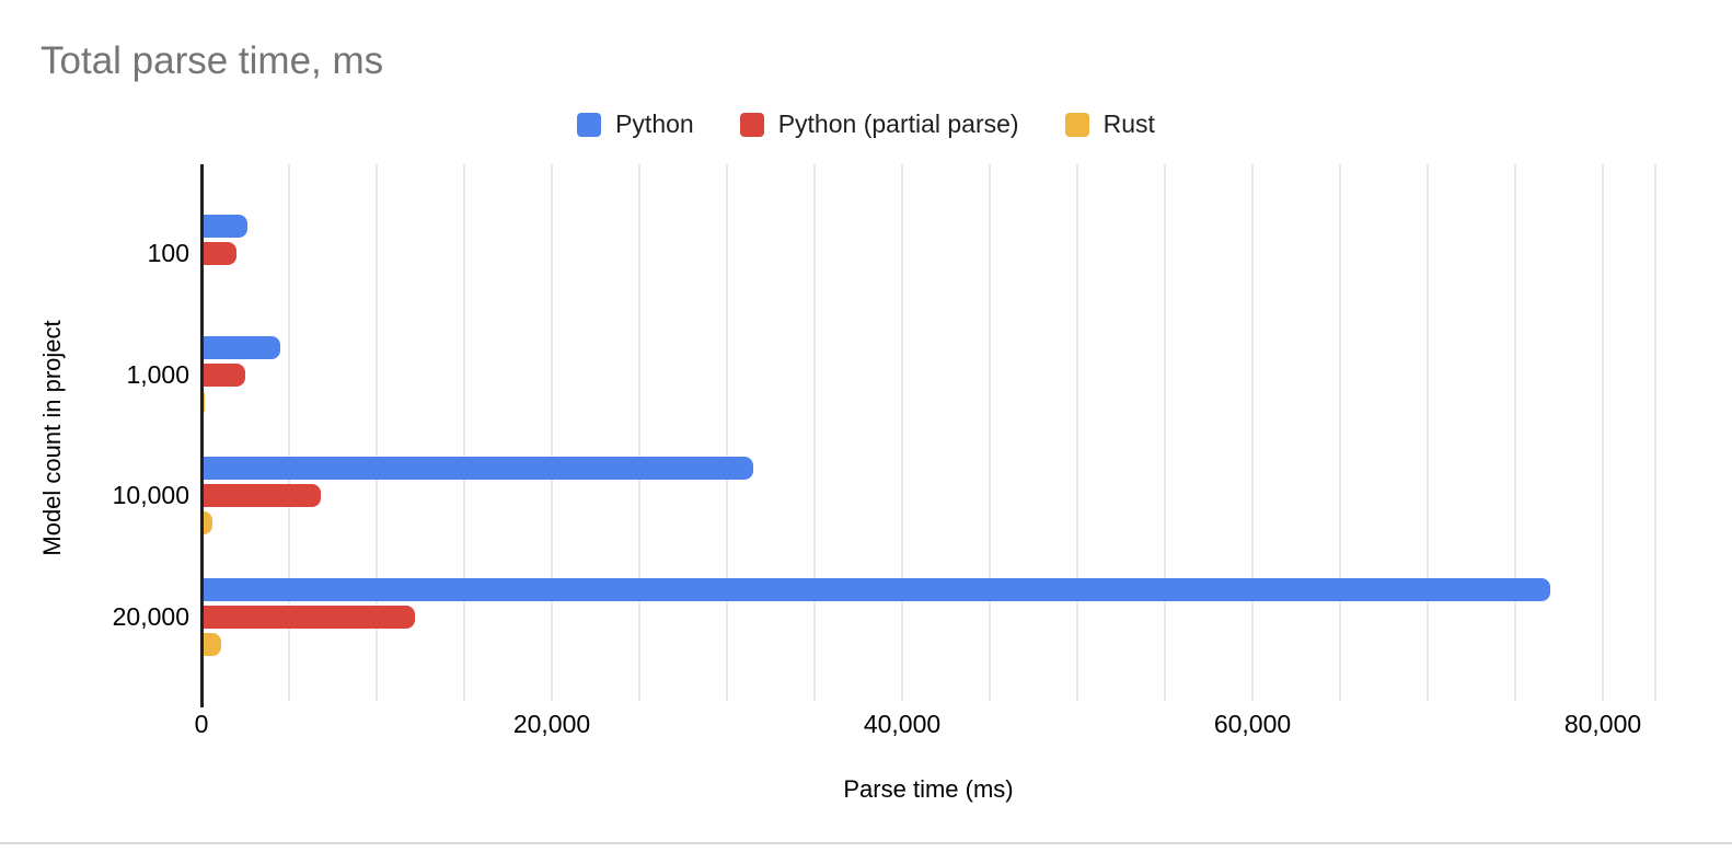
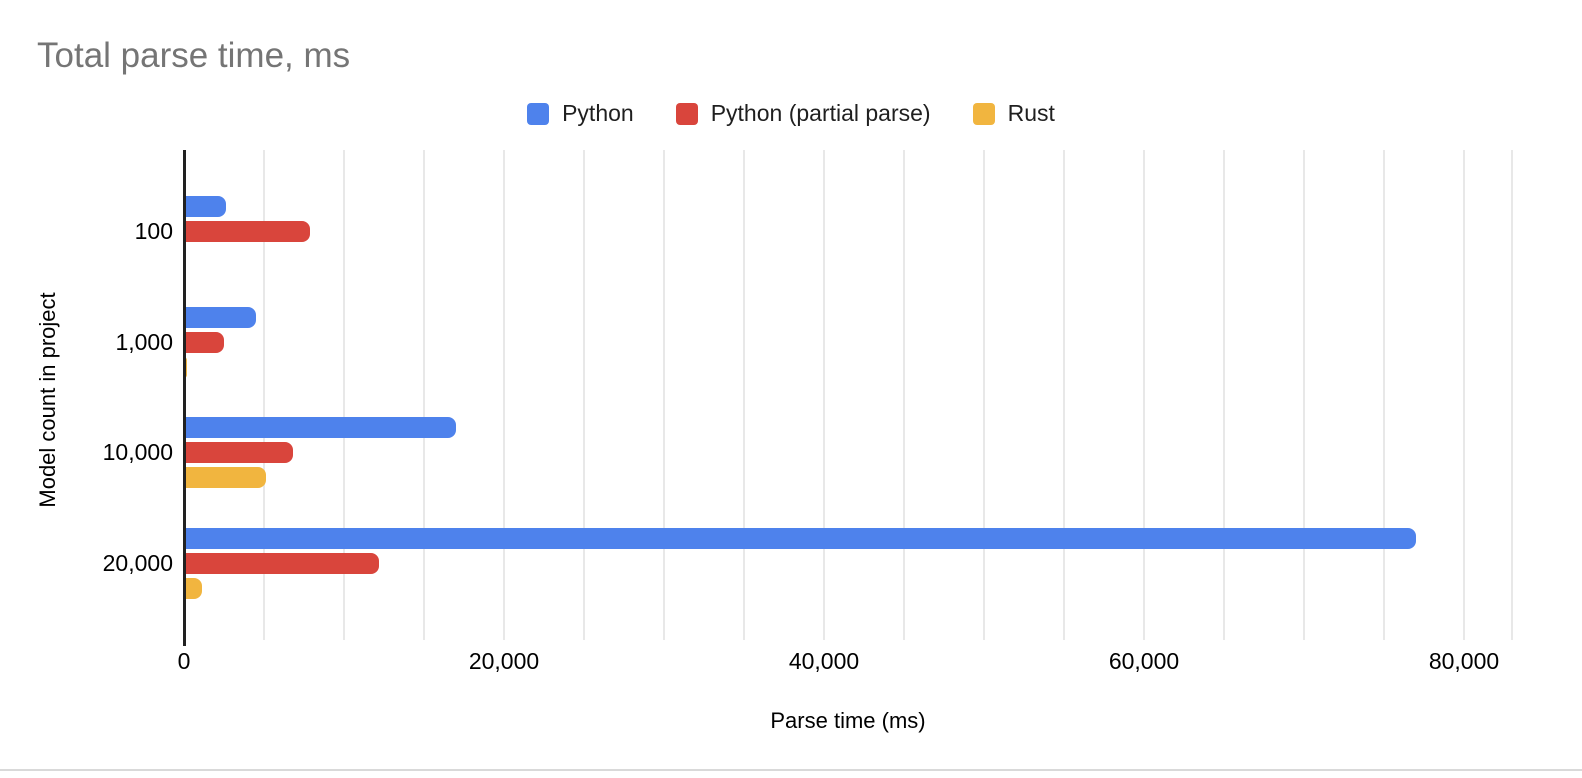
Python (partial parse)/100: 2000 -> 7900
Python/10,000: 31500 -> 17000
Rust/10,000: 600 -> 5100
